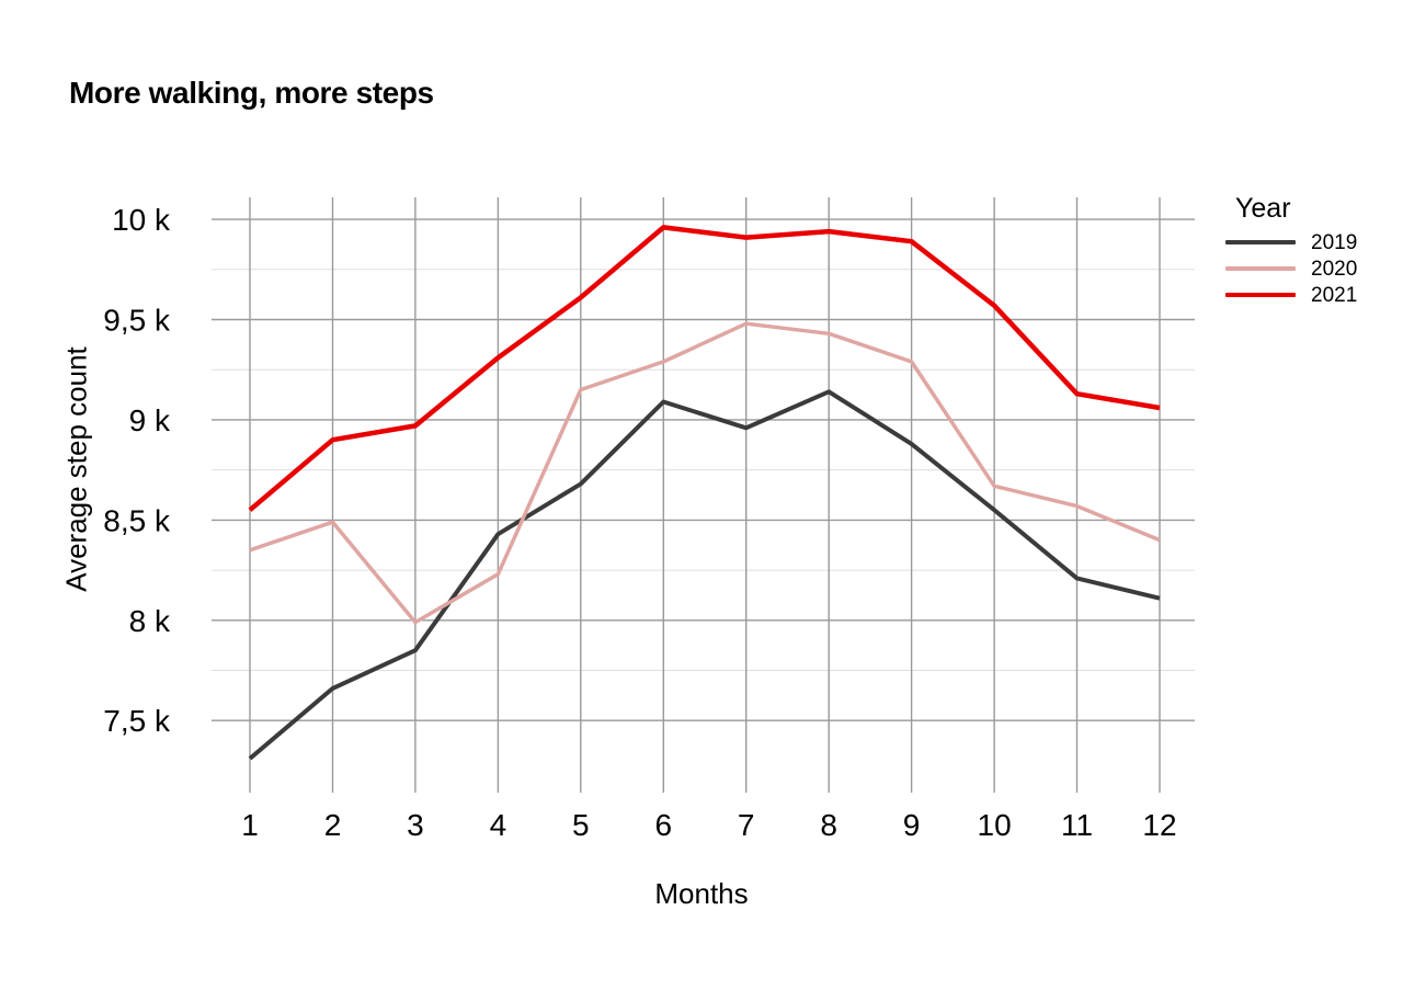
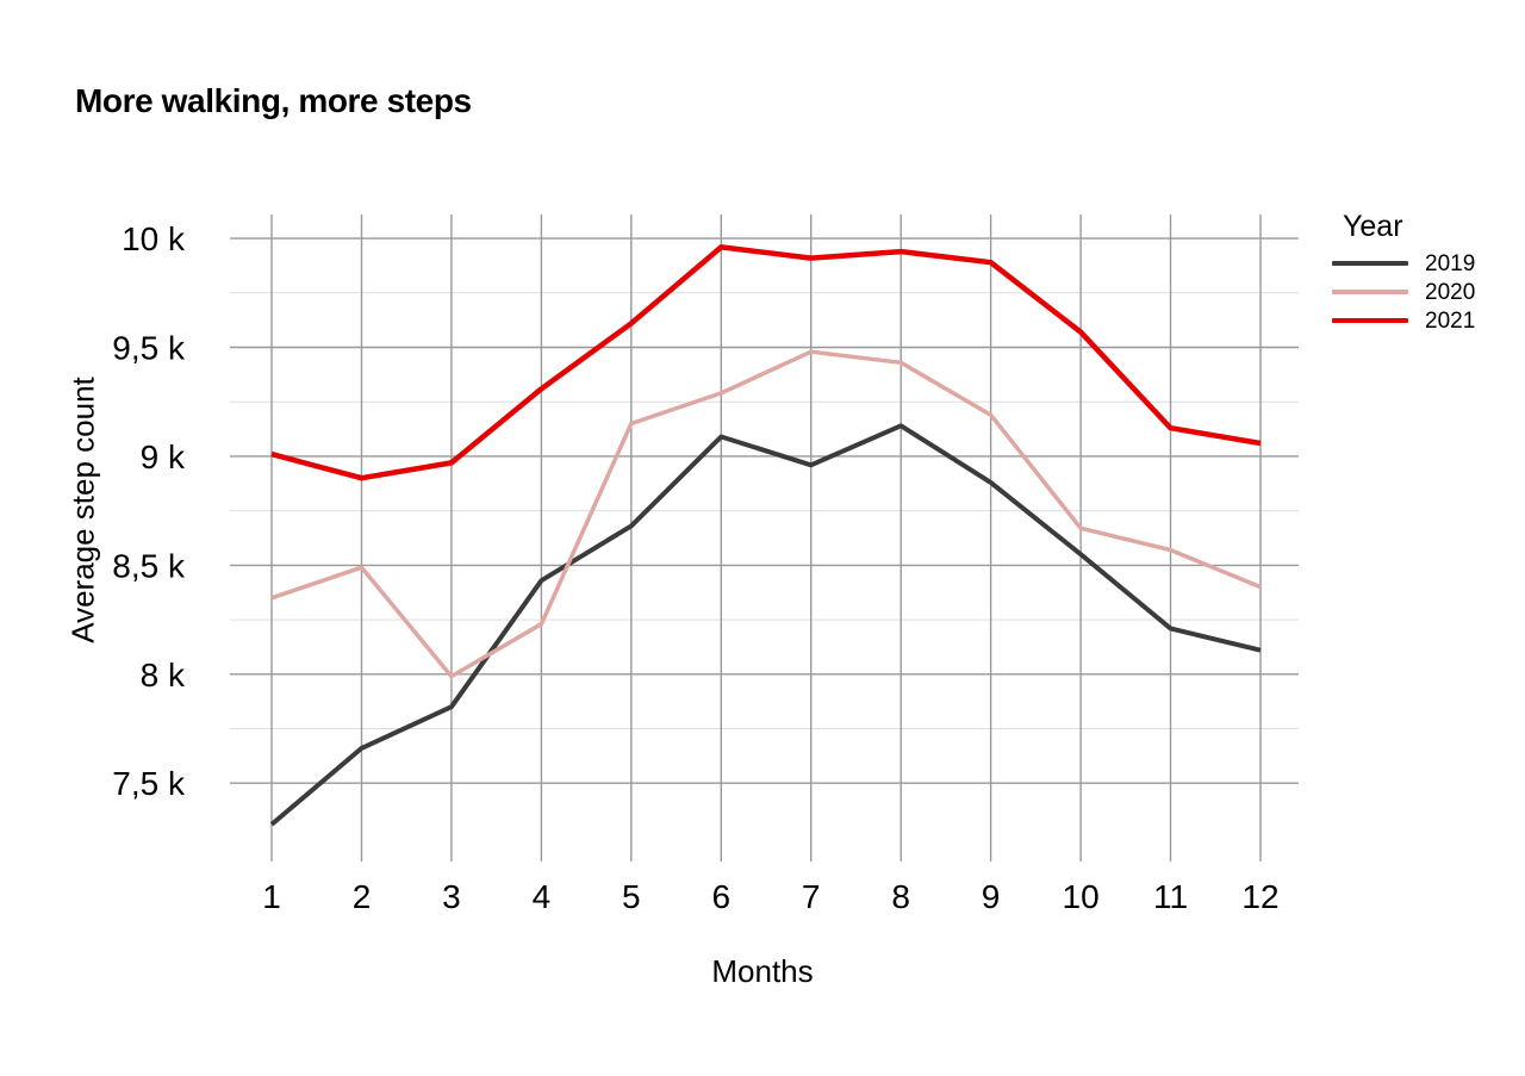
2021/1: 8,55k -> 9,01k
2020/9: 9,29k -> 9,19k
